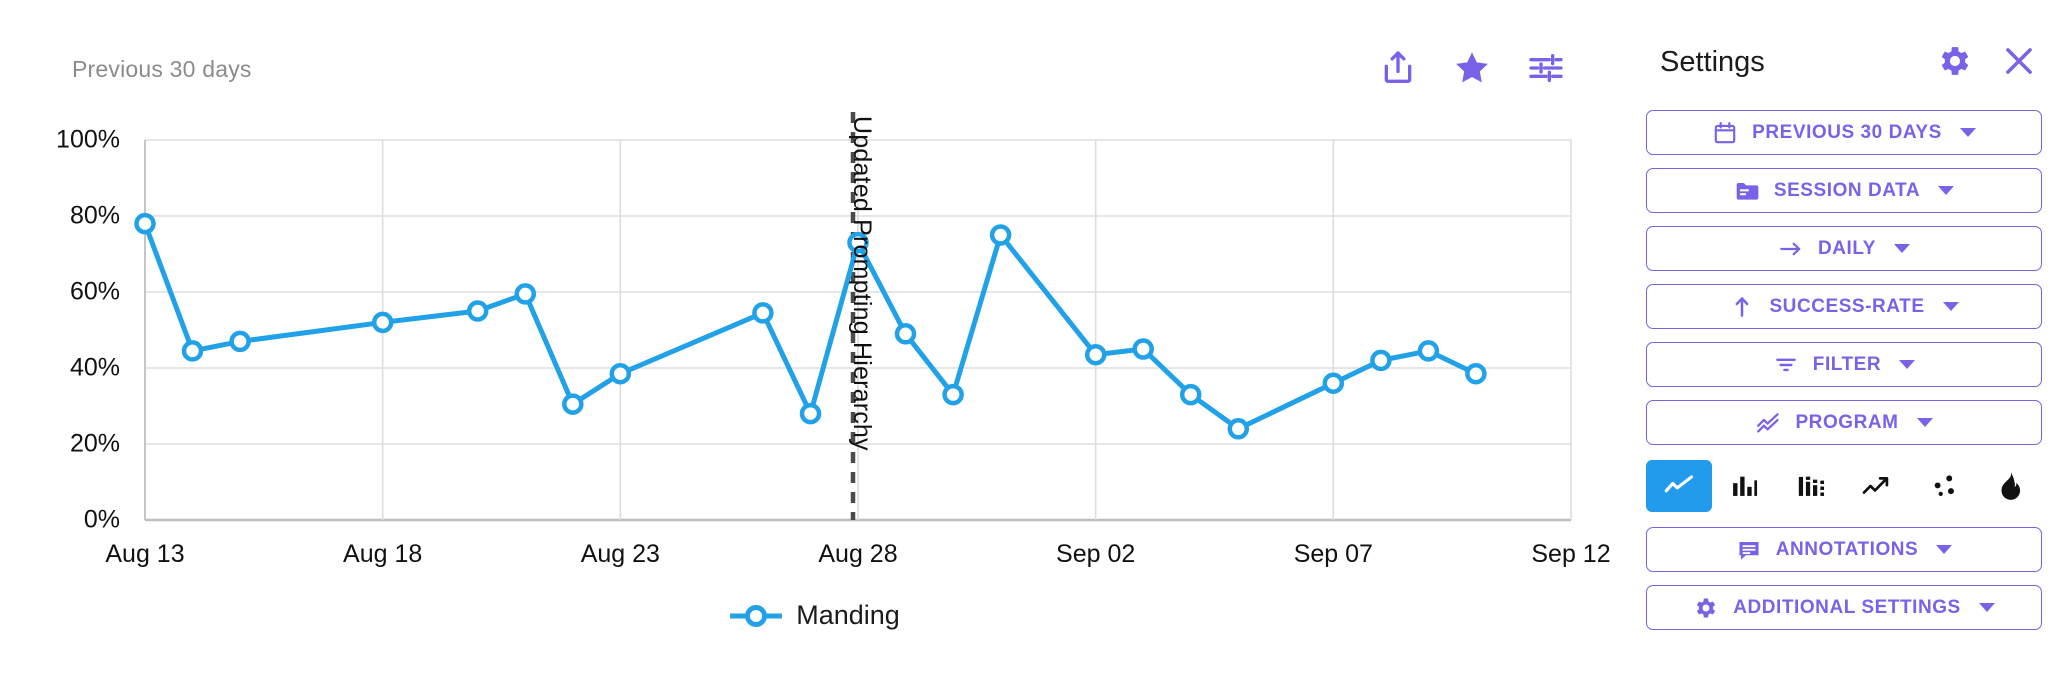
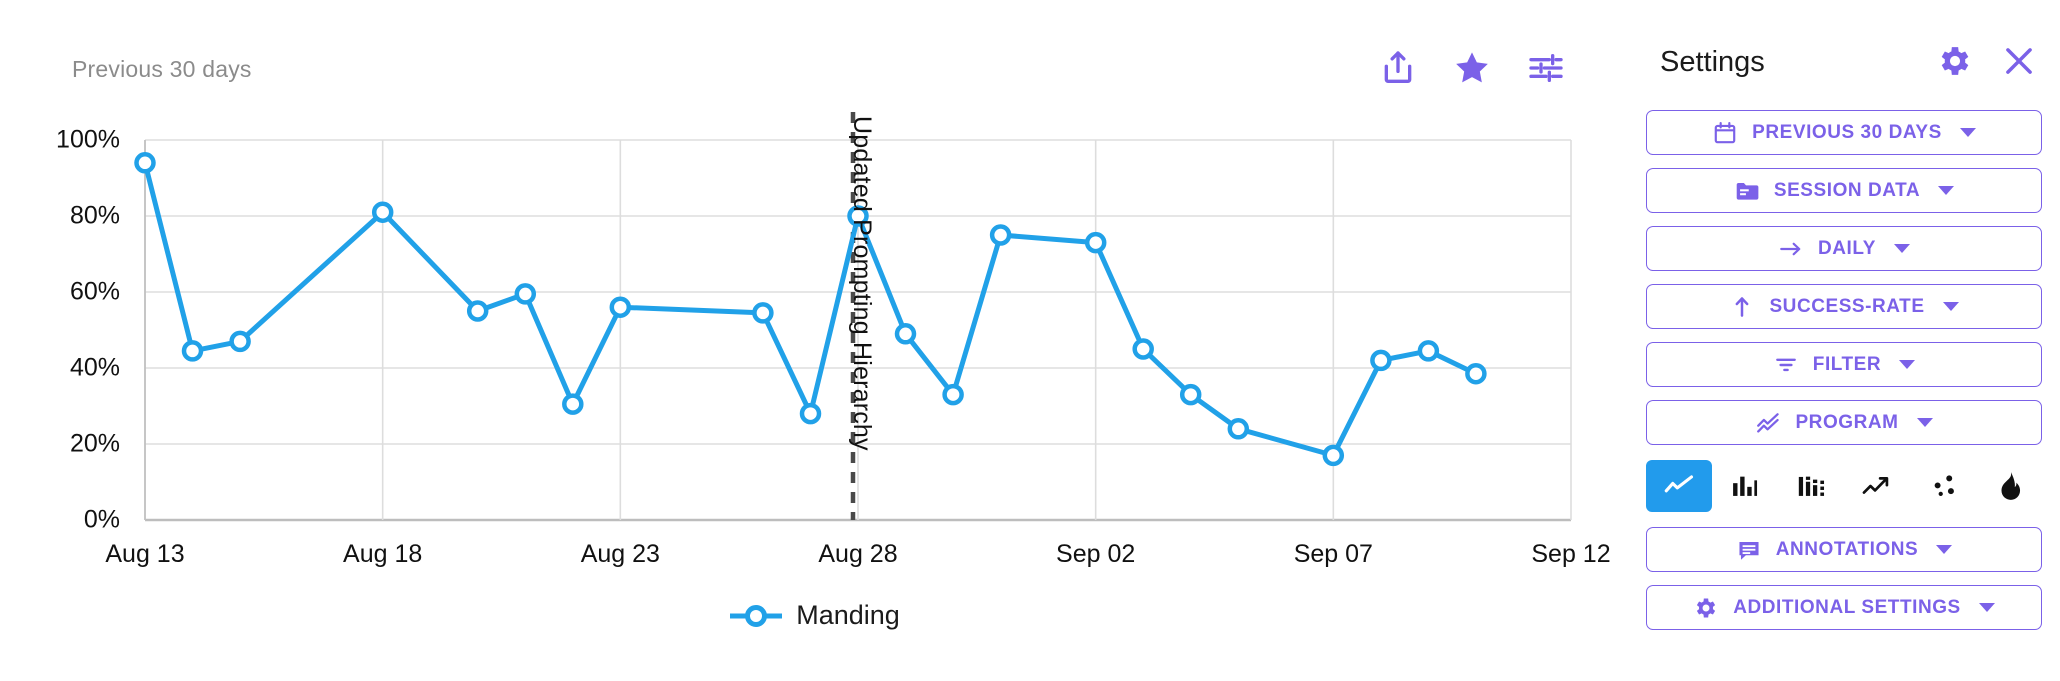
Aug 13: 78% -> 94%
Aug 18: 52% -> 81%
Aug 23: 38% -> 56%
Aug 28: 73% -> 80%
Sep 02: 44% -> 73%
Sep 07: 36% -> 17%
